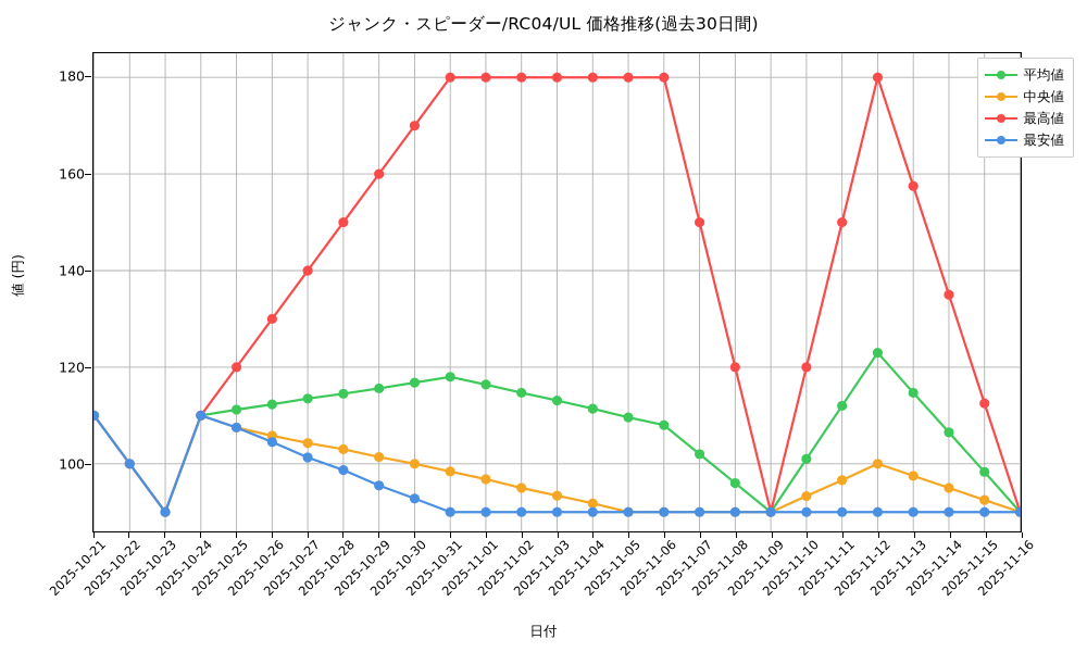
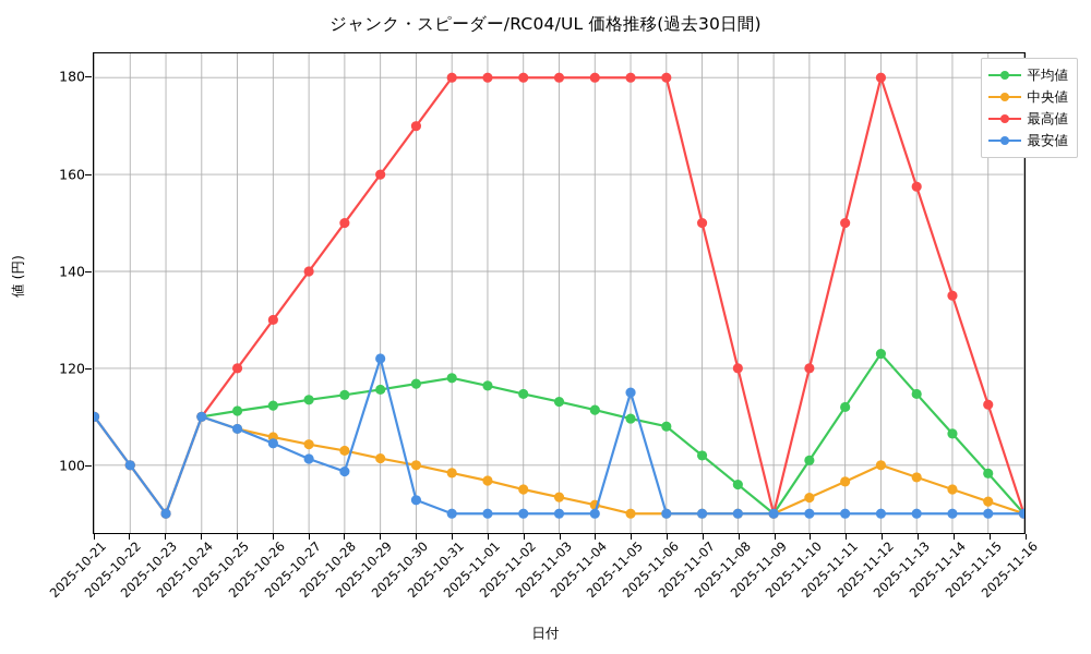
最安値/2025-10-29: 96 -> 122
最安値/2025-11-05: 90 -> 115
